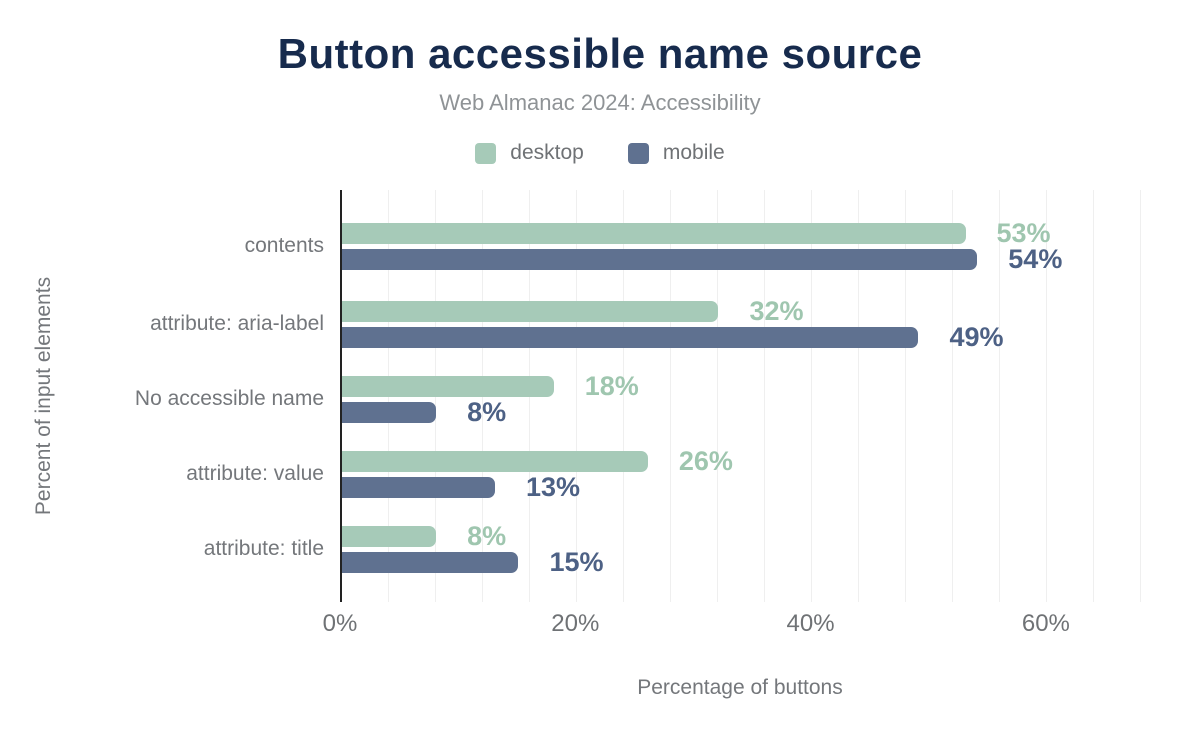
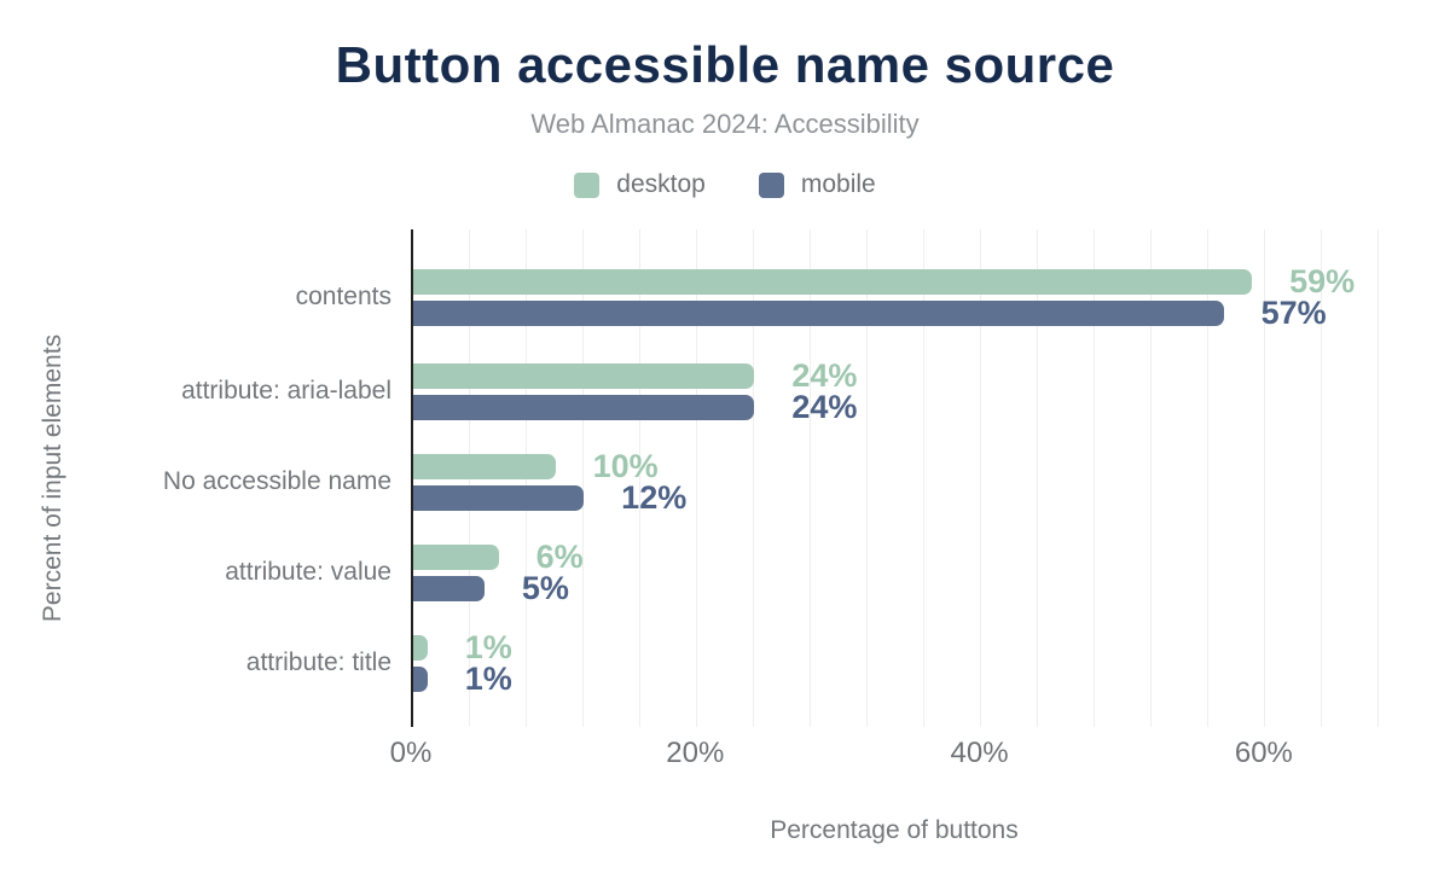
desktop/contents: 53% -> 59%
mobile/contents: 54% -> 57%
desktop/attribute: aria-label: 32% -> 24%
mobile/attribute: aria-label: 49% -> 24%
desktop/No accessible name: 18% -> 10%
mobile/No accessible name: 8% -> 12%
desktop/attribute: value: 26% -> 6%
mobile/attribute: value: 13% -> 5%
desktop/attribute: title: 8% -> 1%
mobile/attribute: title: 15% -> 1%
